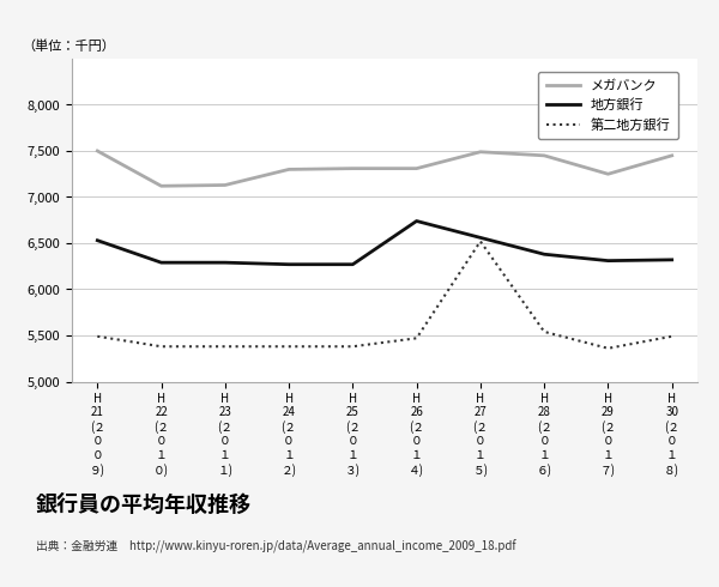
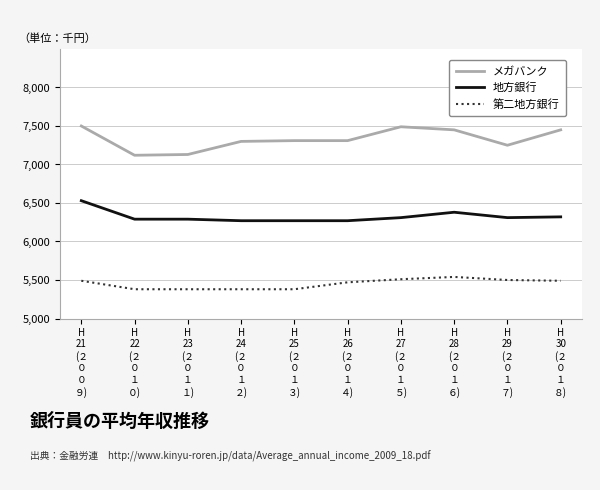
地方銀行/H 26 (２ ０ １ ４): 6,740 -> 6,270
地方銀行/H 27 (２ ０ １ ５): 6,560 -> 6,310
第二地方銀行/H 27 (２ ０ １ ５): 6,520 -> 5,510
第二地方銀行/H 29 (２ ０ １ ７): 5,360 -> 5,500
